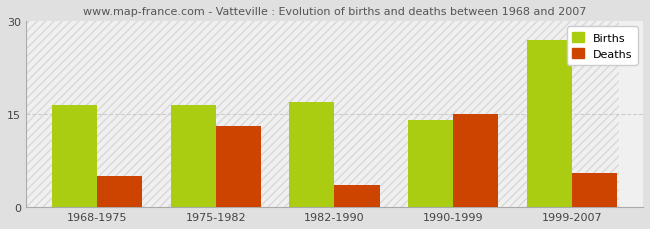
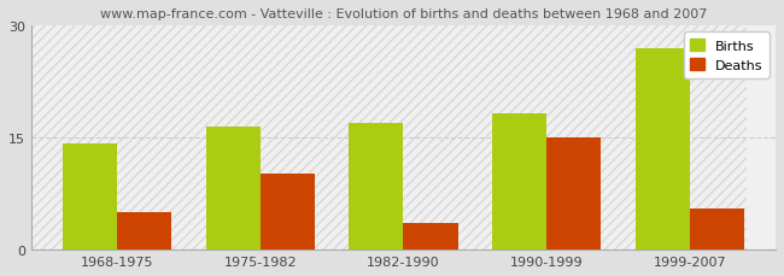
Births/1968-1975: 16.5 -> 14.2
Deaths/1975-1982: 13.0 -> 10.2
Births/1990-1999: 14.0 -> 18.2
